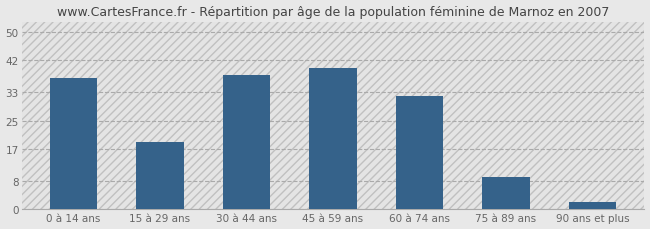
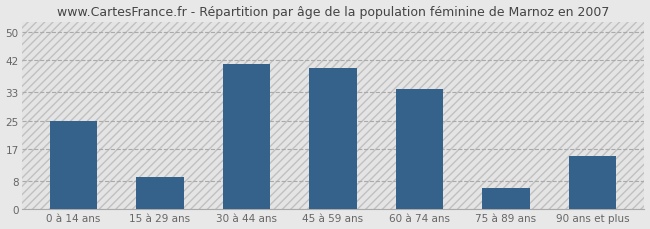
0 à 14 ans: 37 -> 25
15 à 29 ans: 19 -> 9
30 à 44 ans: 38 -> 41
60 à 74 ans: 32 -> 34
75 à 89 ans: 9 -> 6
90 ans et plus: 2 -> 15
